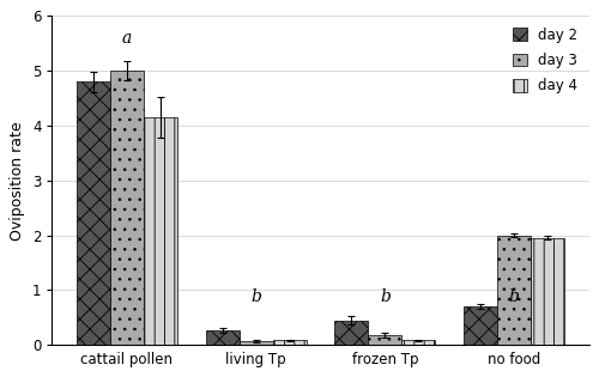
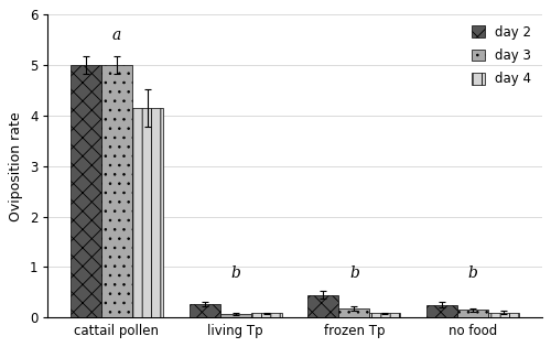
day 2/cattail pollen: 4.80 -> 5.00
day 2/no food: 0.70 -> 0.25
day 3/no food: 2.00 -> 0.15
day 4/no food: 1.95 -> 0.10
